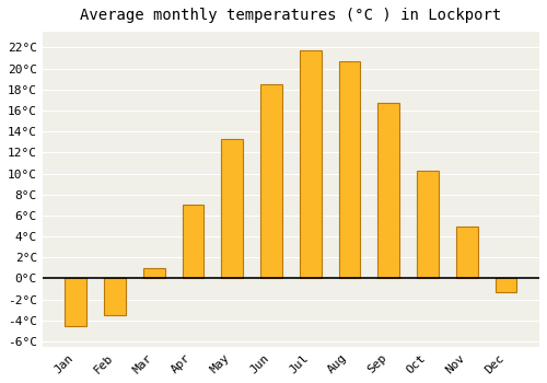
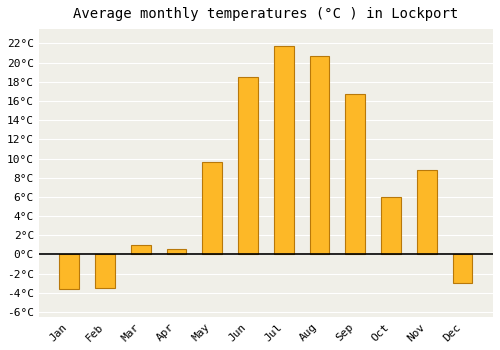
Jan: -4.5°C -> -3.6°C
Apr: 7.0°C -> 0.6°C
May: 13.3°C -> 9.6°C
Oct: 10.3°C -> 6.0°C
Nov: 5.0°C -> 8.8°C
Dec: -1.3°C -> -3.0°C
